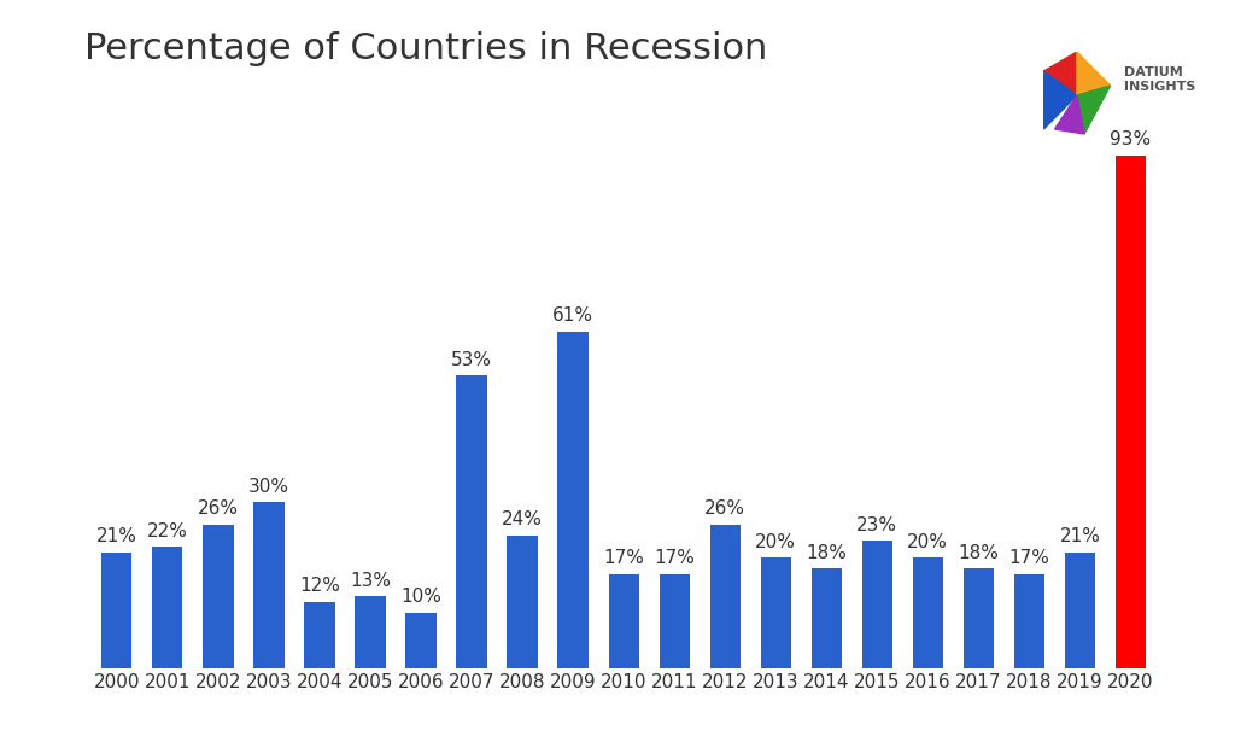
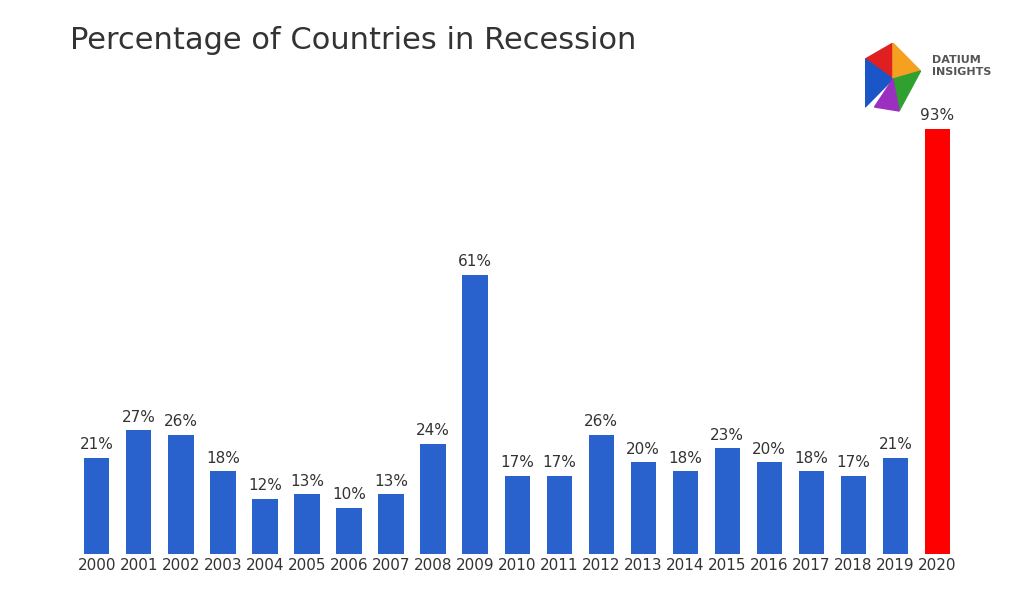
2001: 22% -> 27%
2003: 30% -> 18%
2007: 53% -> 13%
